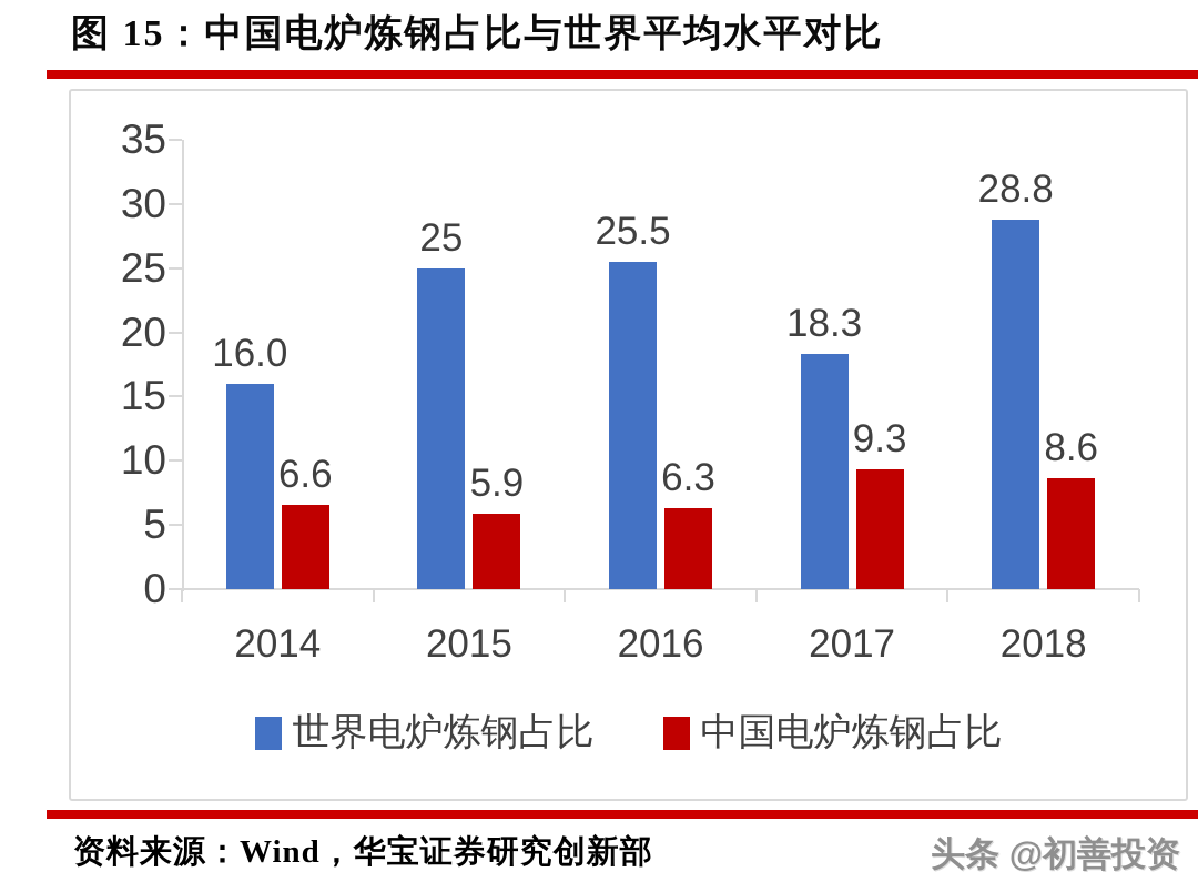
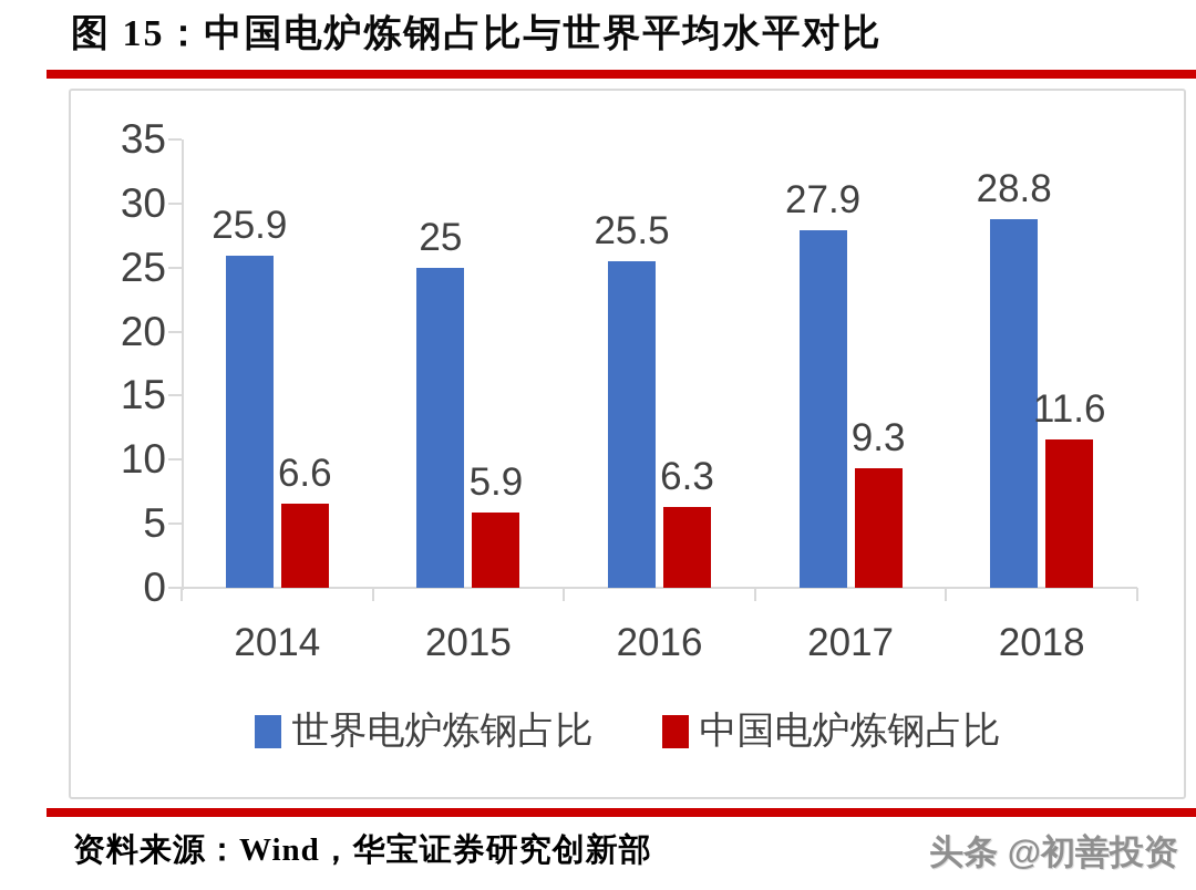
世界电炉炼钢占比/2014: 16.0 -> 25.9
世界电炉炼钢占比/2017: 18.3 -> 27.9
中国电炉炼钢占比/2018: 8.6 -> 11.6
